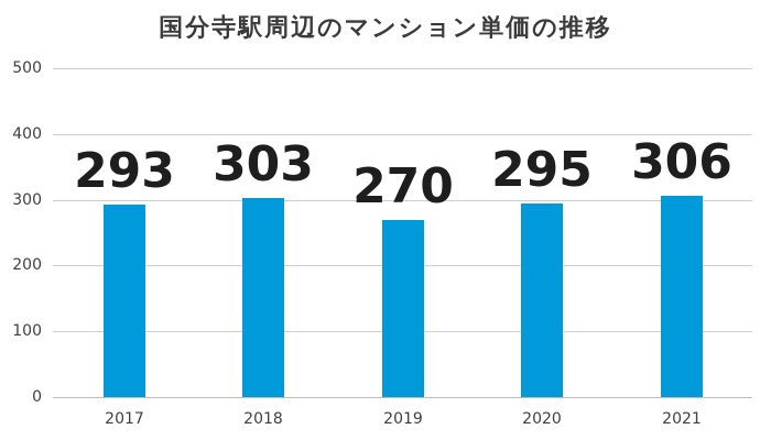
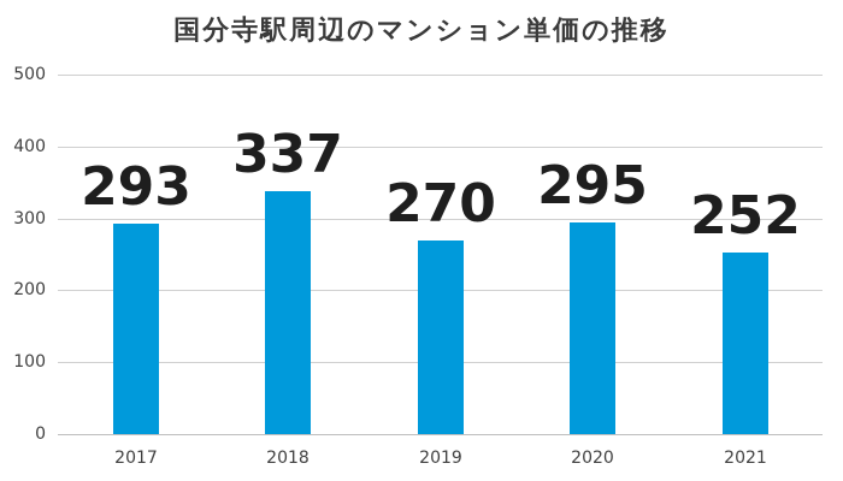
2018: 303 -> 337
2021: 306 -> 252
